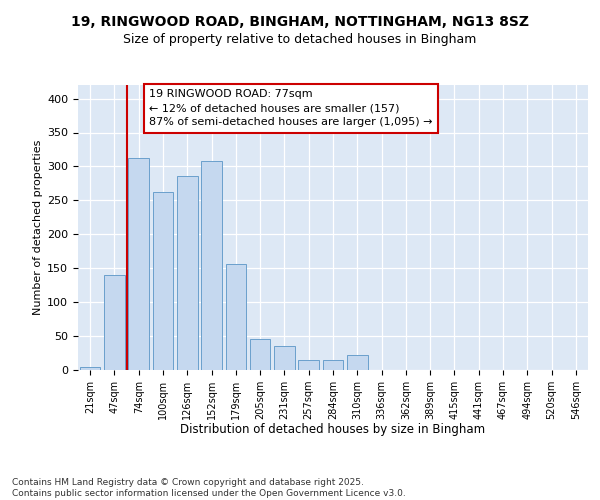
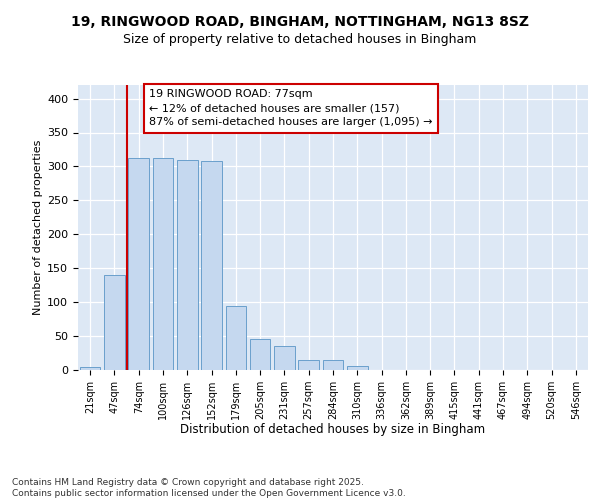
100sqm: 262 -> 312
126sqm: 286 -> 310
179sqm: 156 -> 95
310sqm: 22 -> 6
